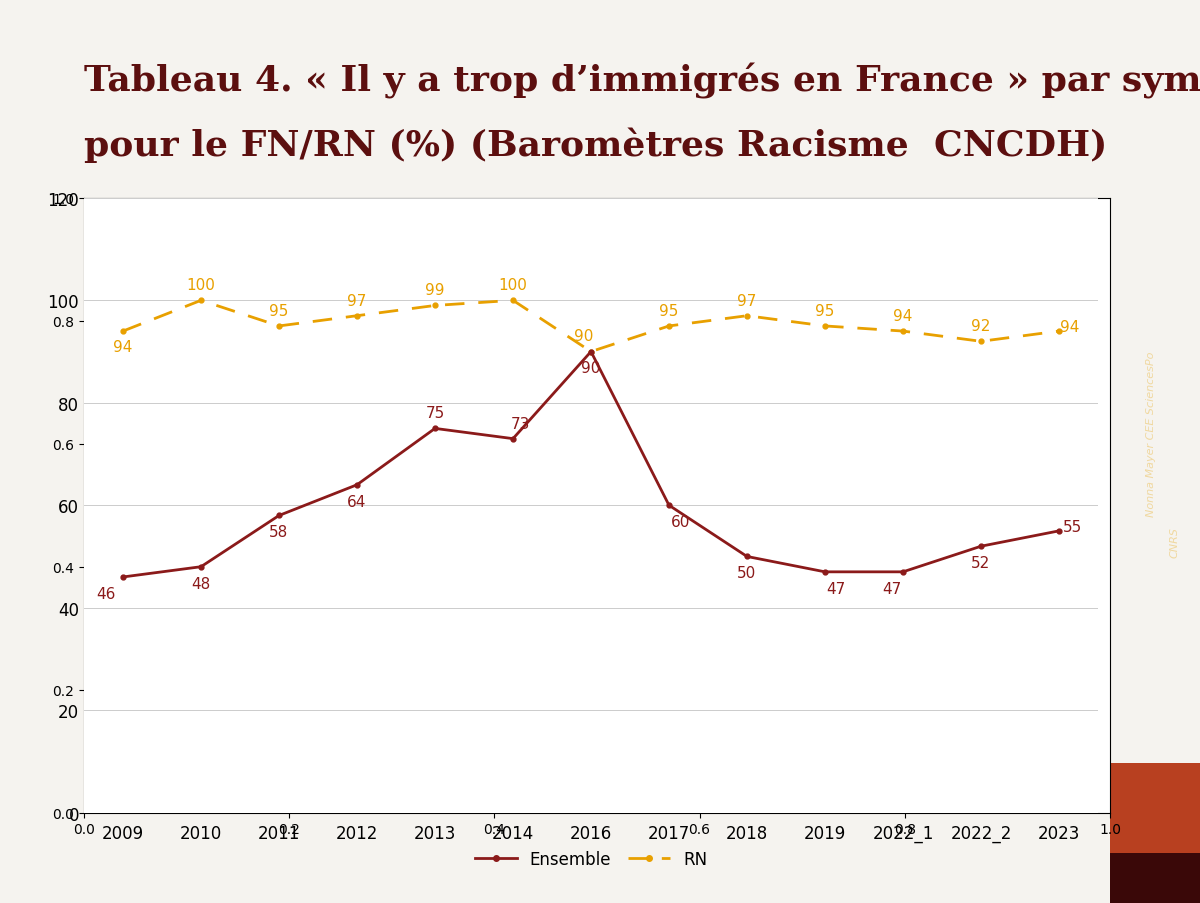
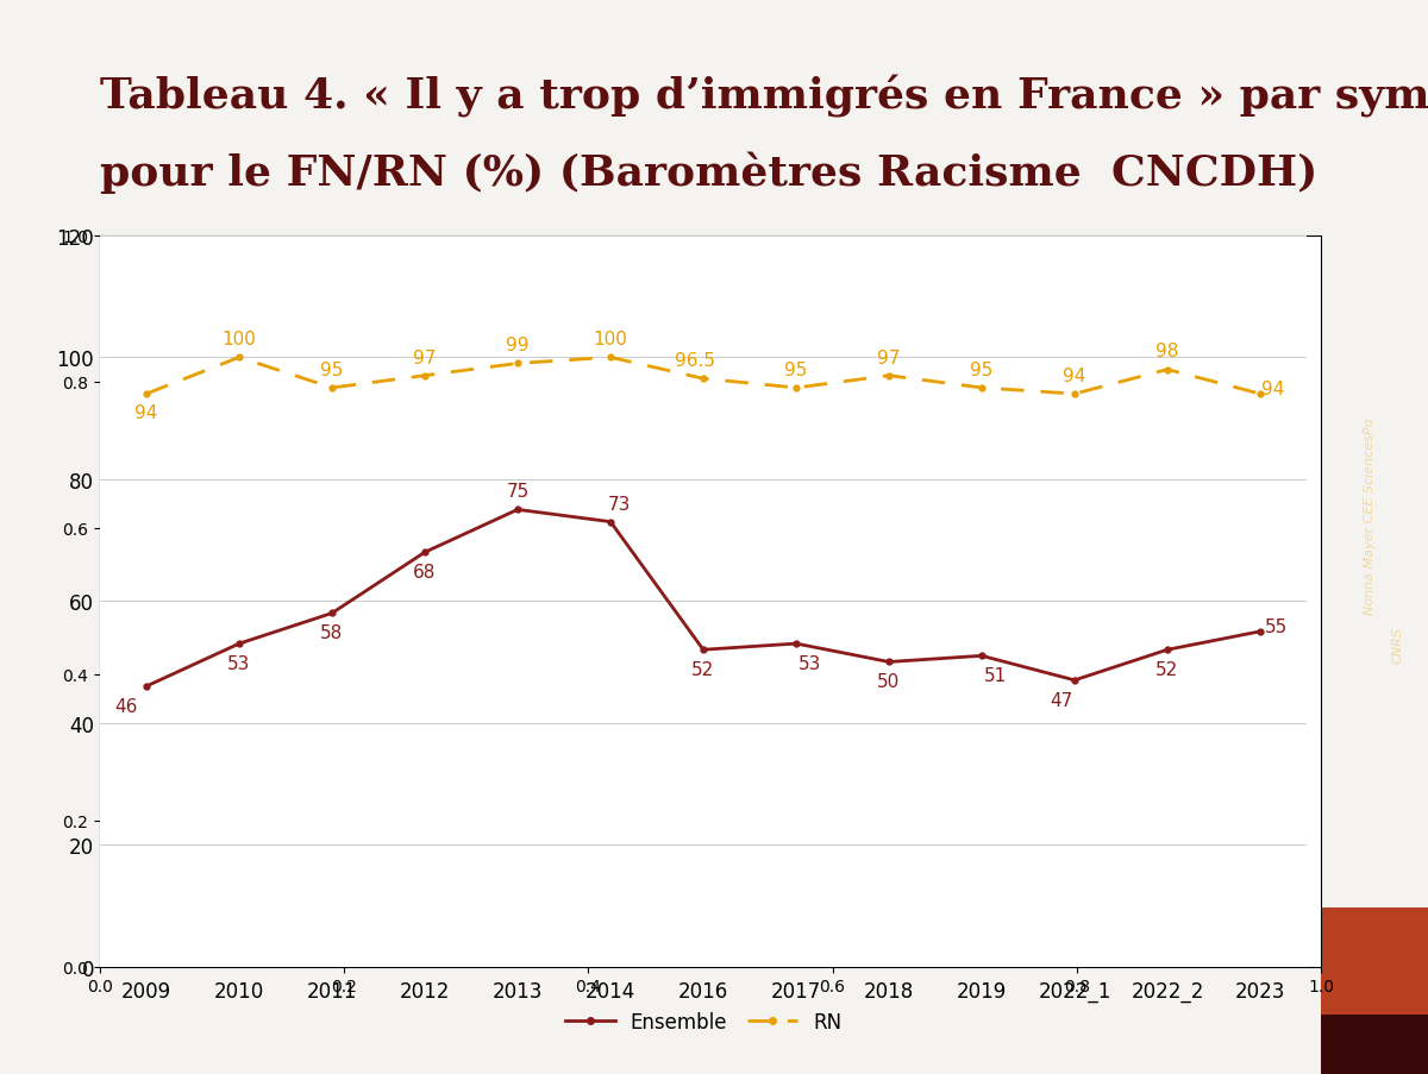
Ensemble/2010: 48 -> 53
Ensemble/2012: 64 -> 68
Ensemble/2016: 90 -> 52
RN/2016: 90 -> 96.5
Ensemble/2017: 60 -> 53
Ensemble/2019: 47 -> 51
RN/2022_2: 92 -> 98
